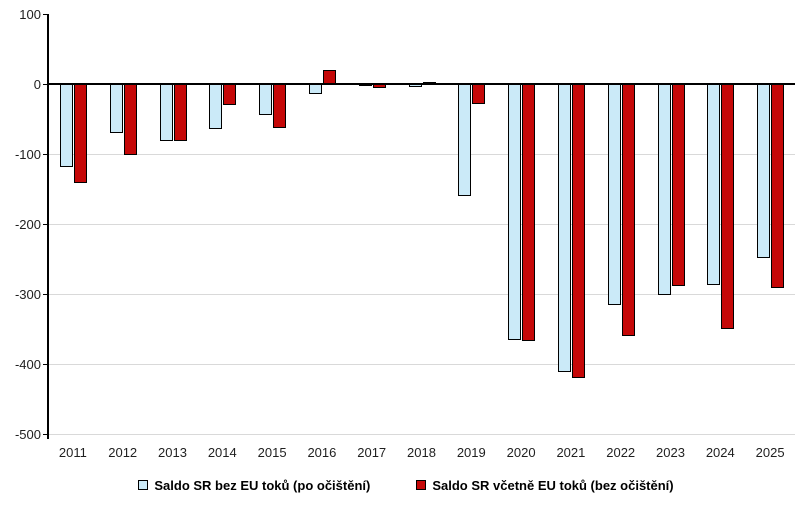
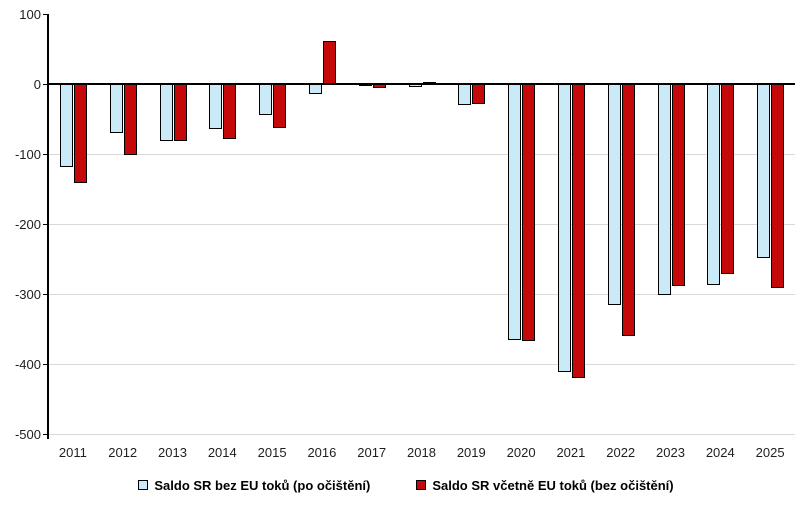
Saldo SR včetně EU toků (bez očištění)/2014: -30 -> -80
Saldo SR včetně EU toků (bez očištění)/2016: 20 -> 60
Saldo SR bez EU toků (po očištění)/2019: -160 -> -30
Saldo SR včetně EU toků (bez očištění)/2024: -350 -> -270
